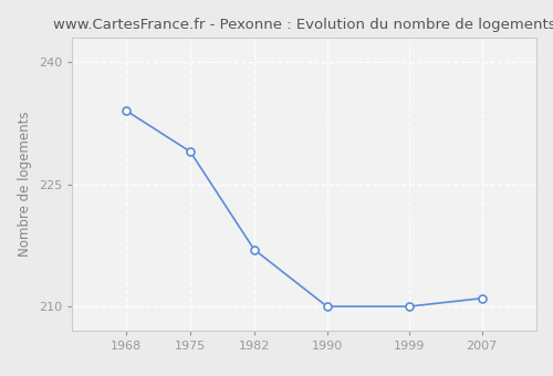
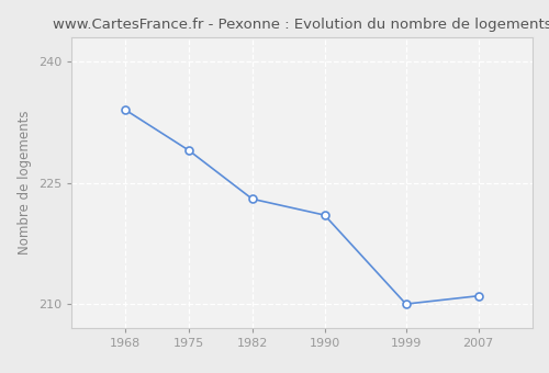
1982: 217 -> 223
1990: 210 -> 221
